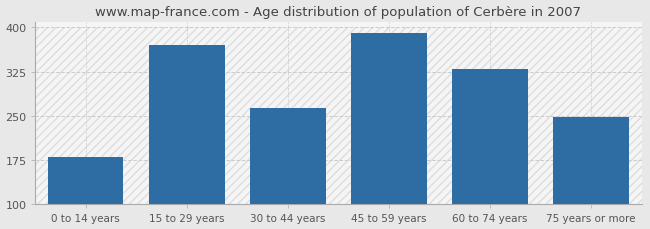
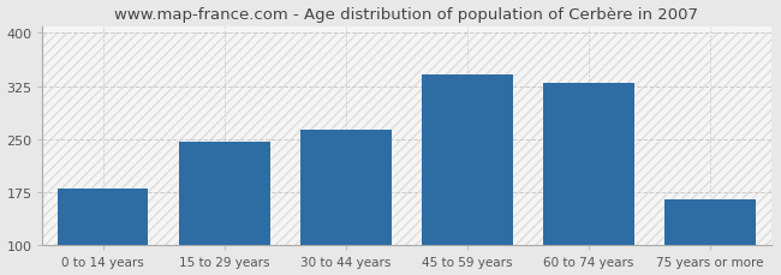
15 to 29 years: 370 -> 247
45 to 59 years: 390 -> 342
75 years or more: 248 -> 165
